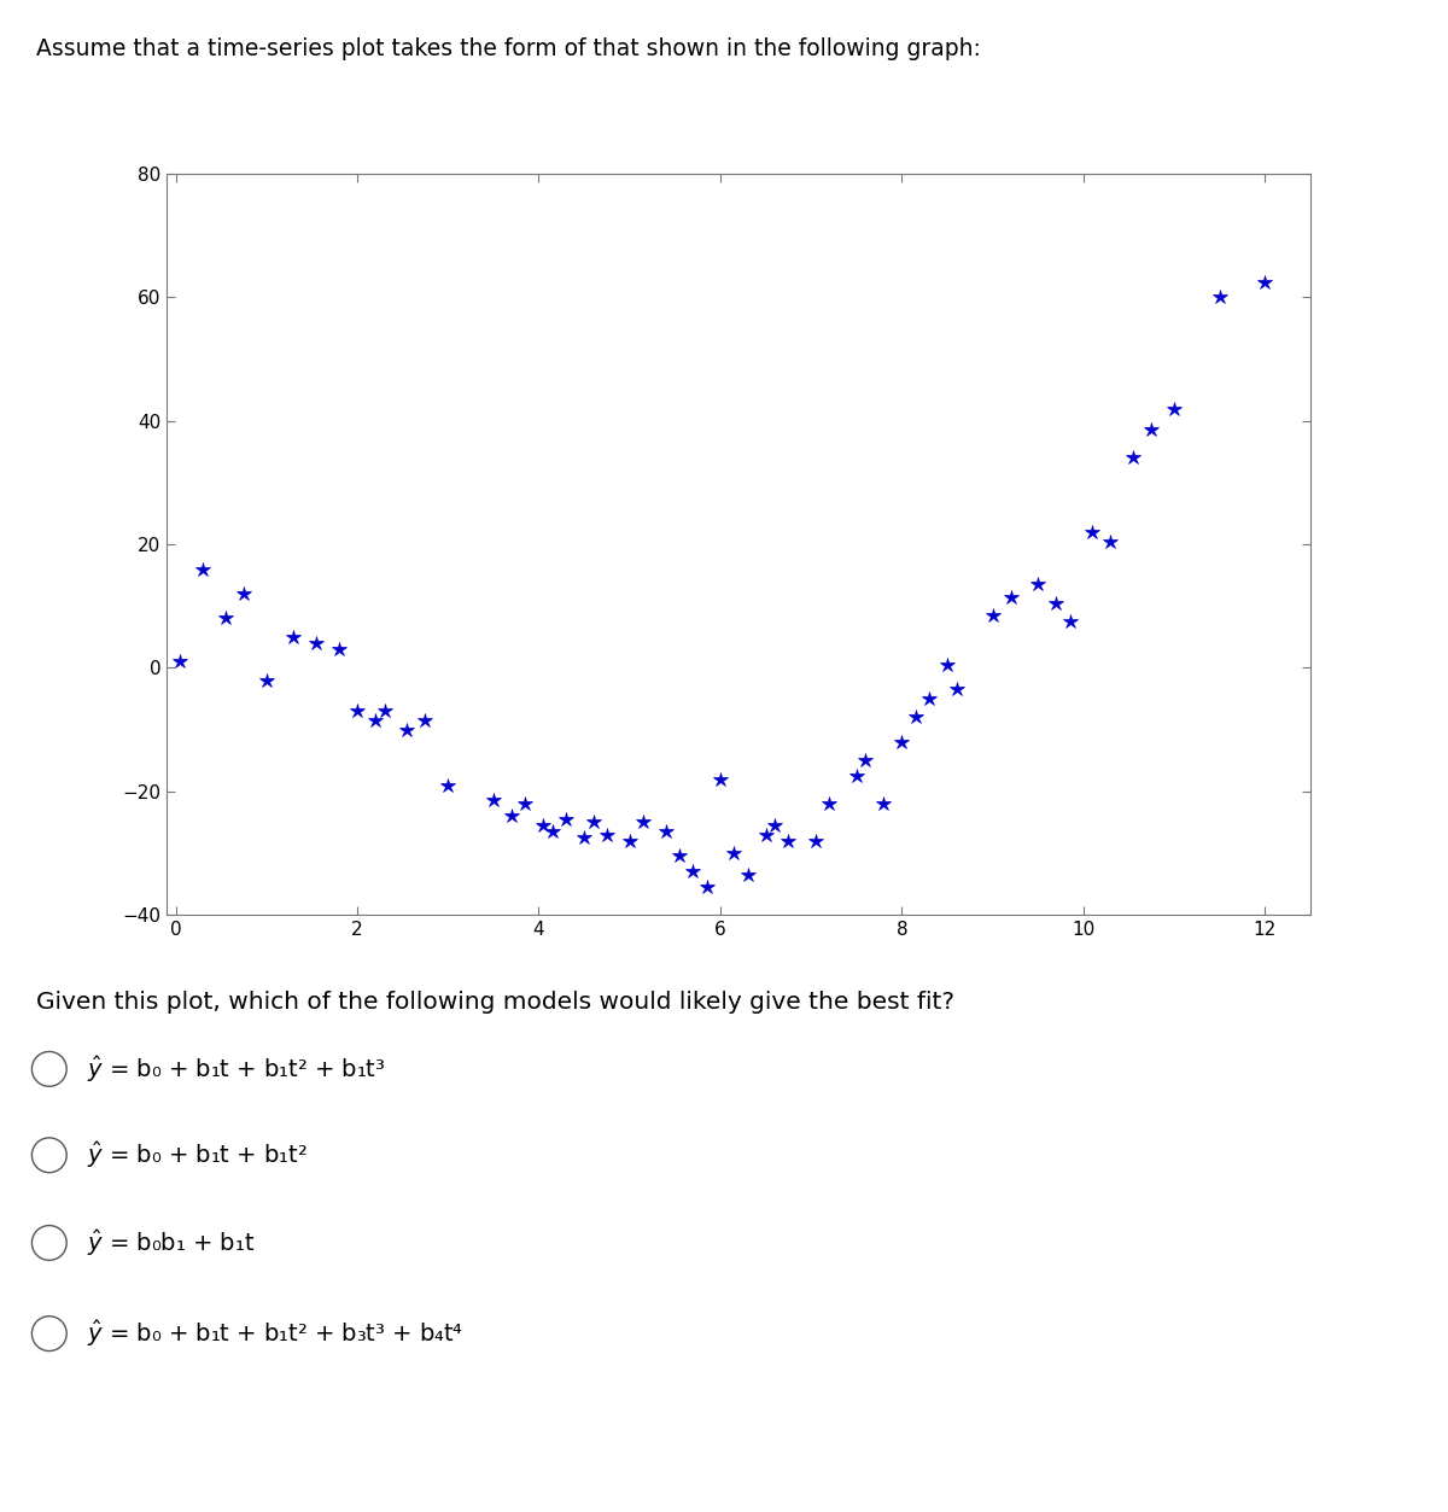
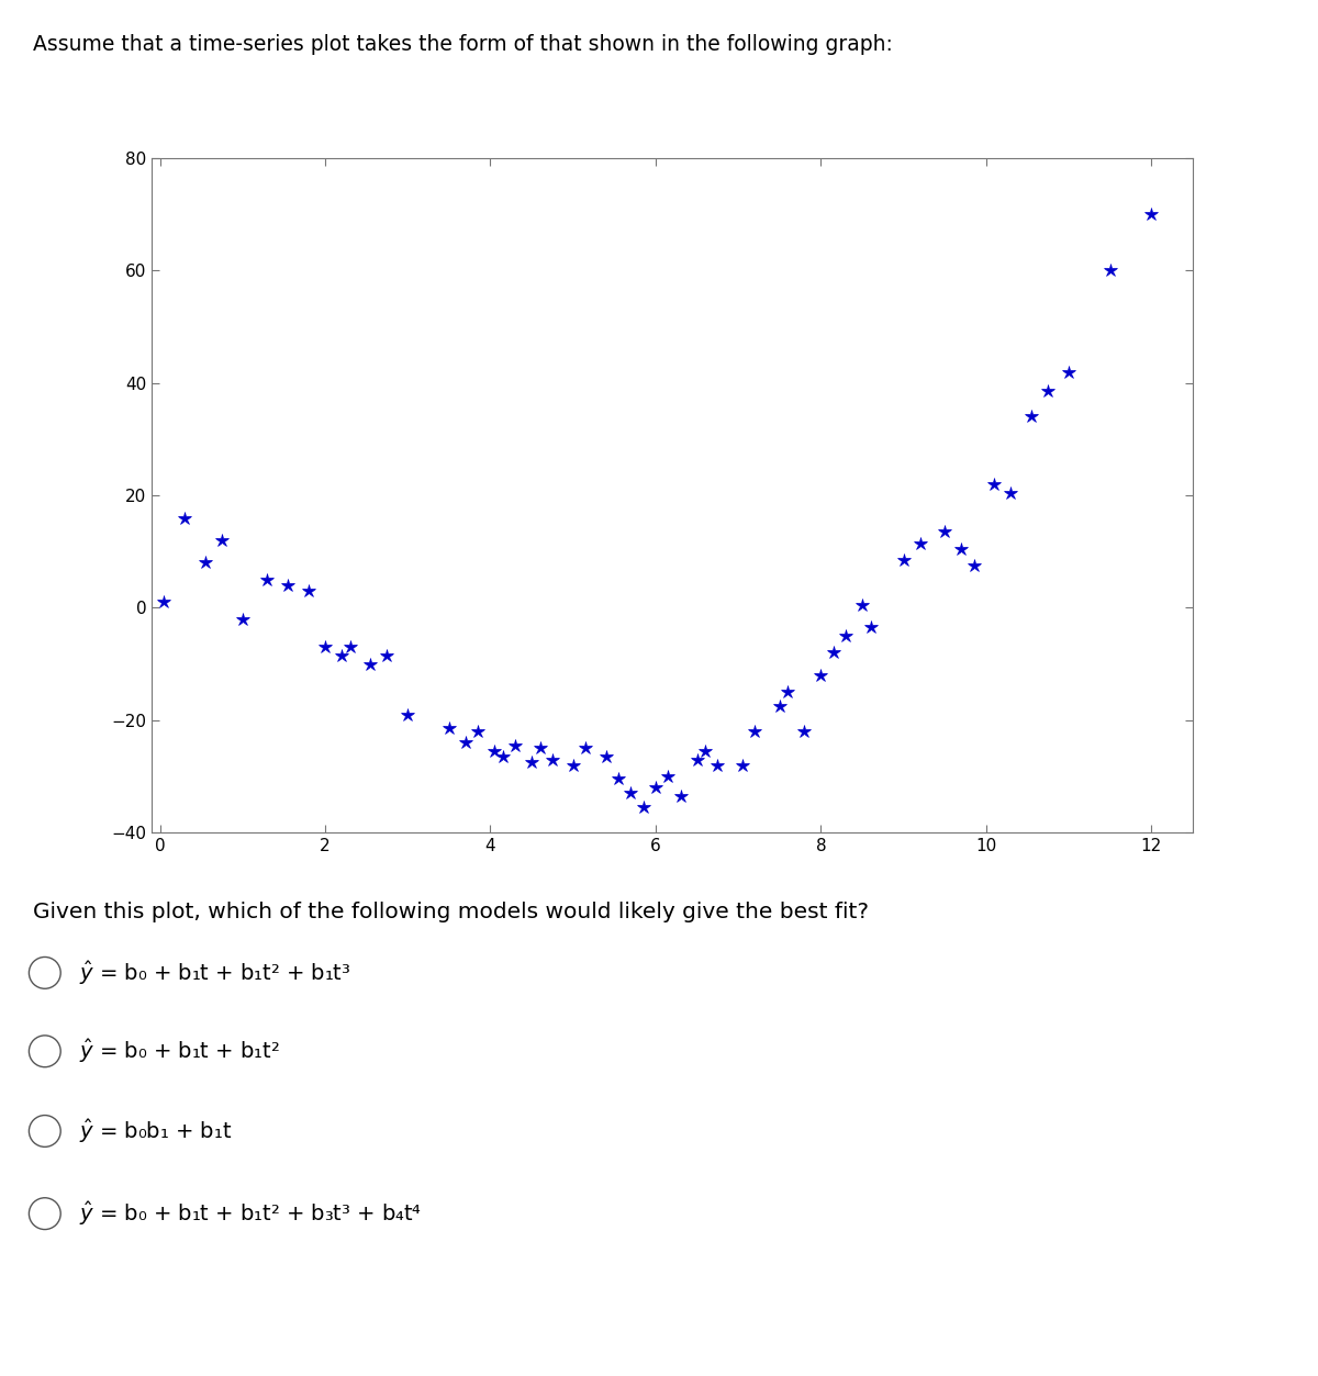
6: -18.0 -> -32.0
12: 62.4 -> 70.0
